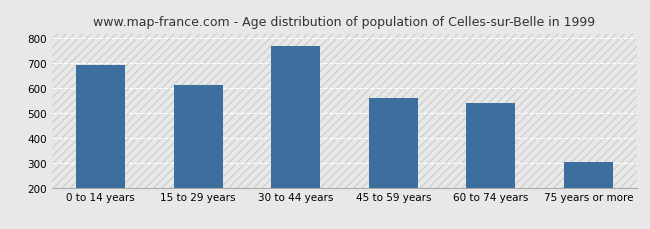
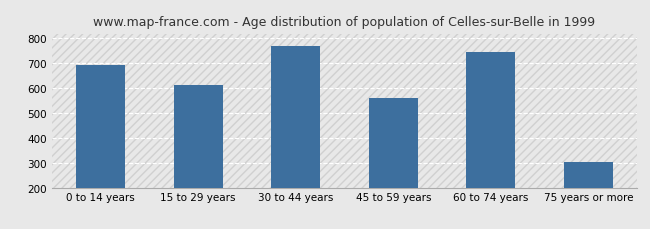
60 to 74 years: 539 -> 745
